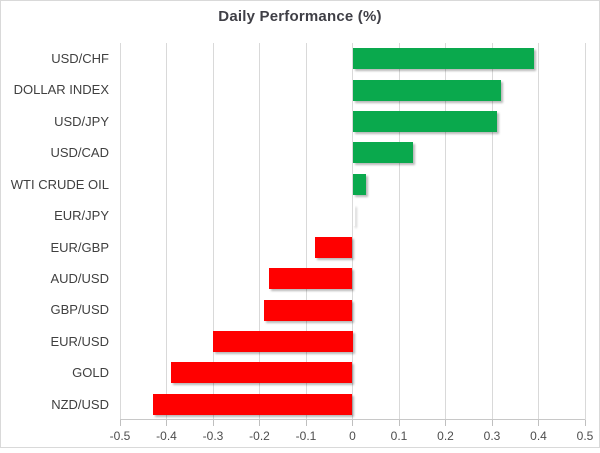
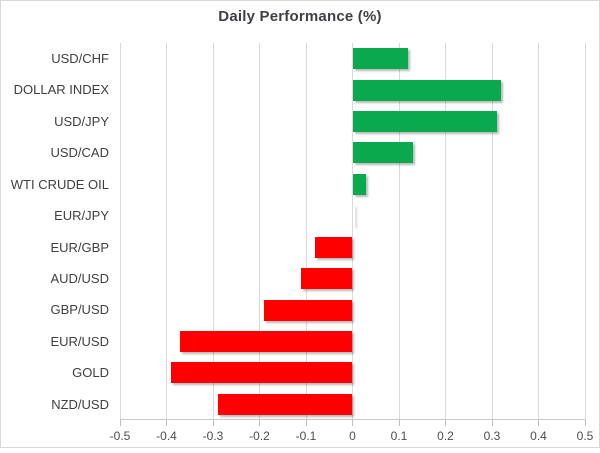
USD/CHF: 0.39 -> 0.12
AUD/USD: -0.18 -> -0.11
EUR/USD: -0.30 -> -0.37
NZD/USD: -0.43 -> -0.29
